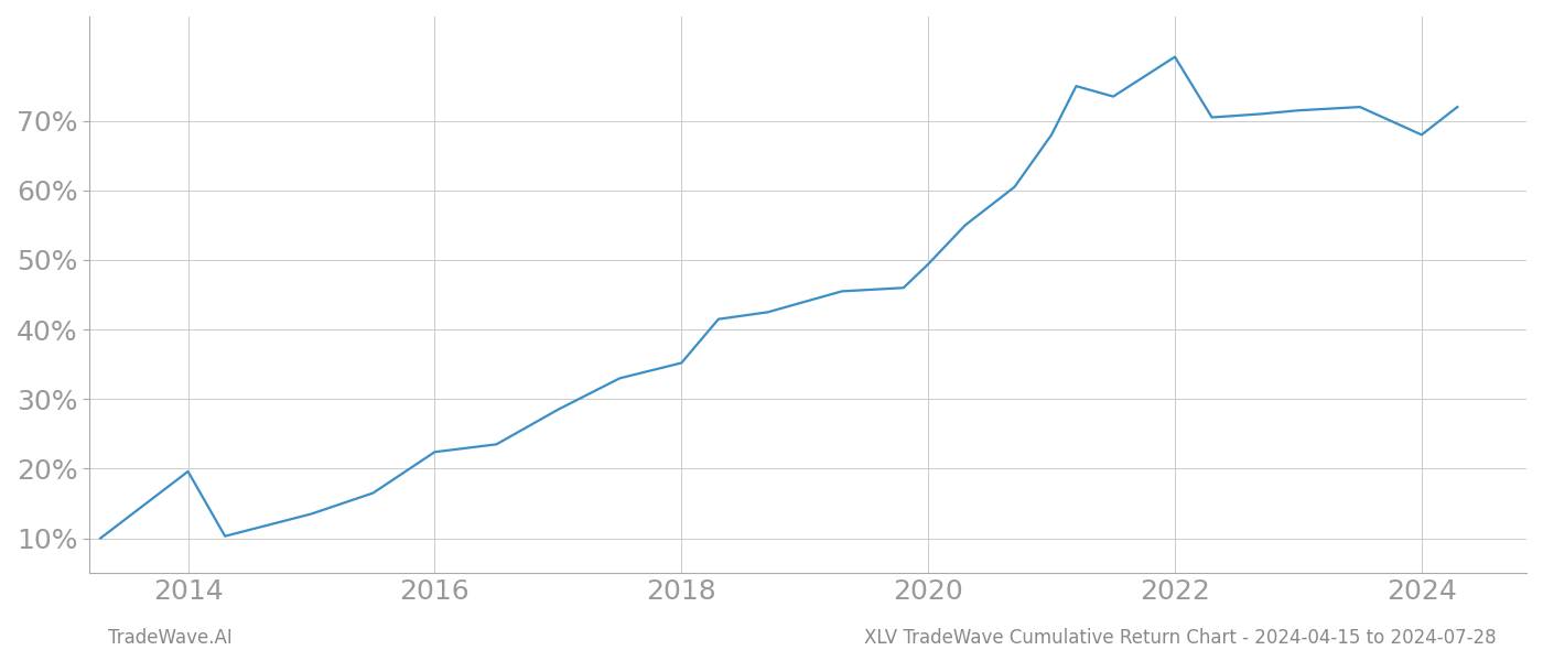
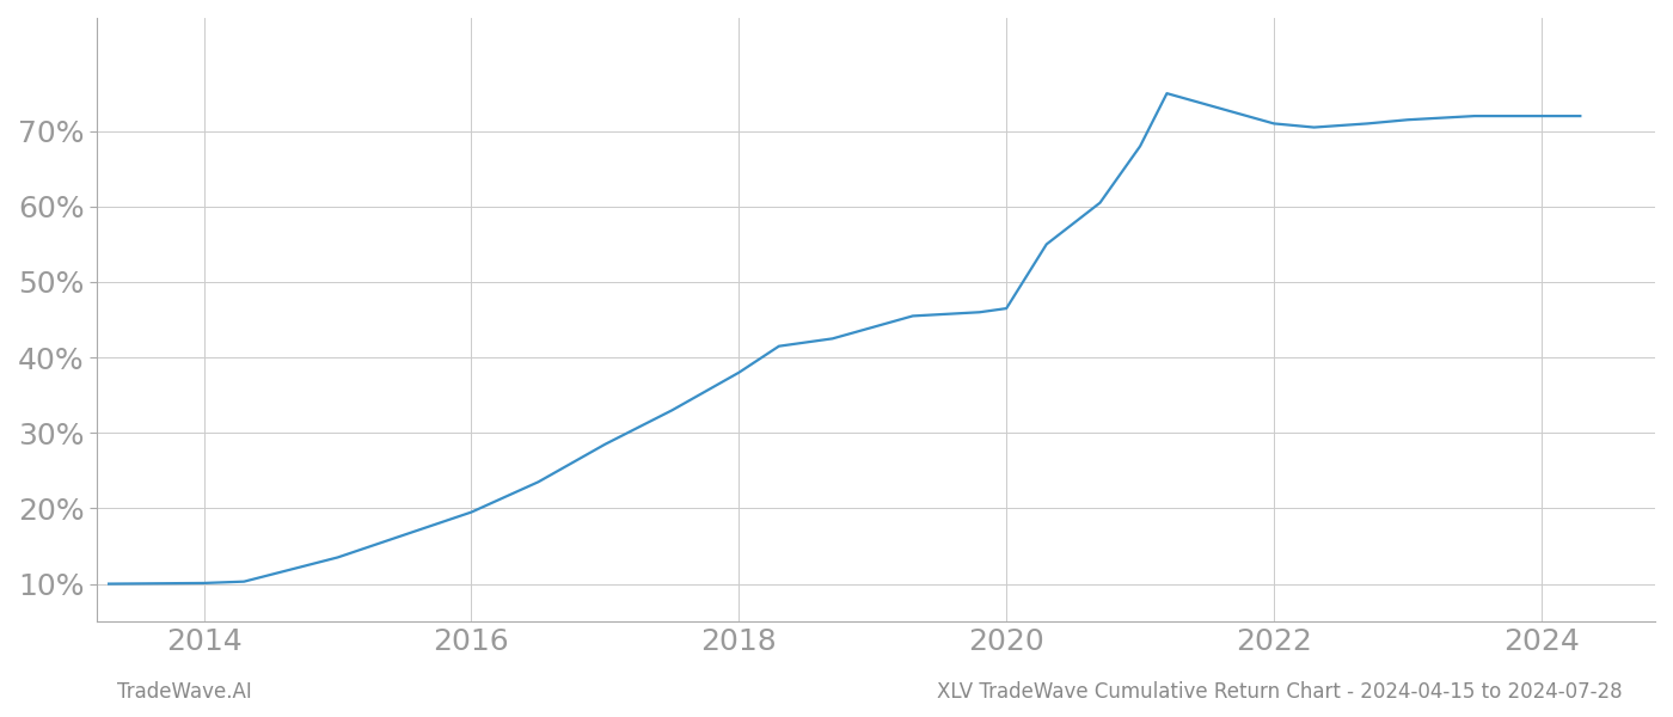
2014: 19.6% -> 10.1%
2016: 22.4% -> 19.5%
2018: 35.2% -> 38.0%
2020: 49.4% -> 46.5%
2022: 79.2% -> 71.0%
2024: 68.0% -> 72.0%
